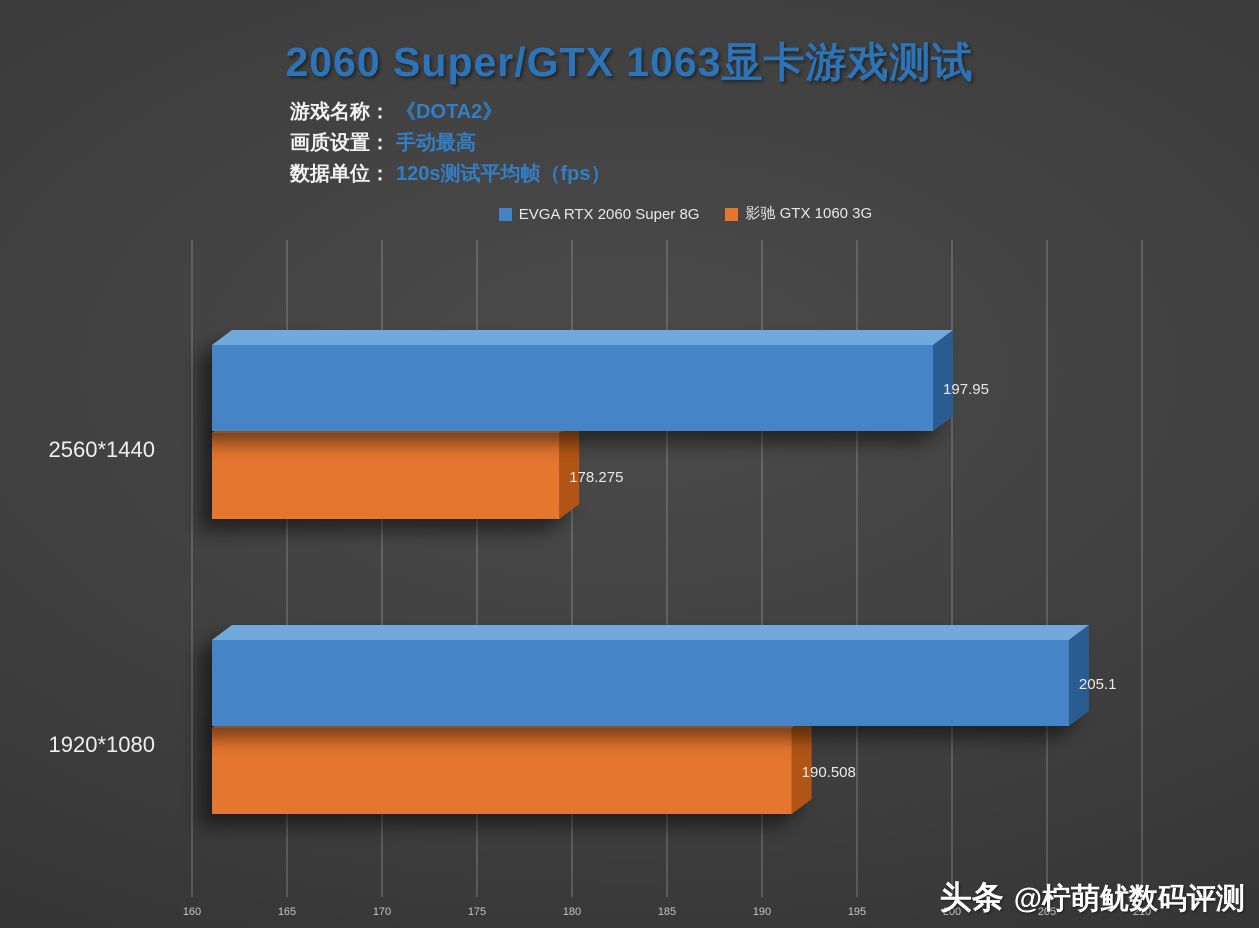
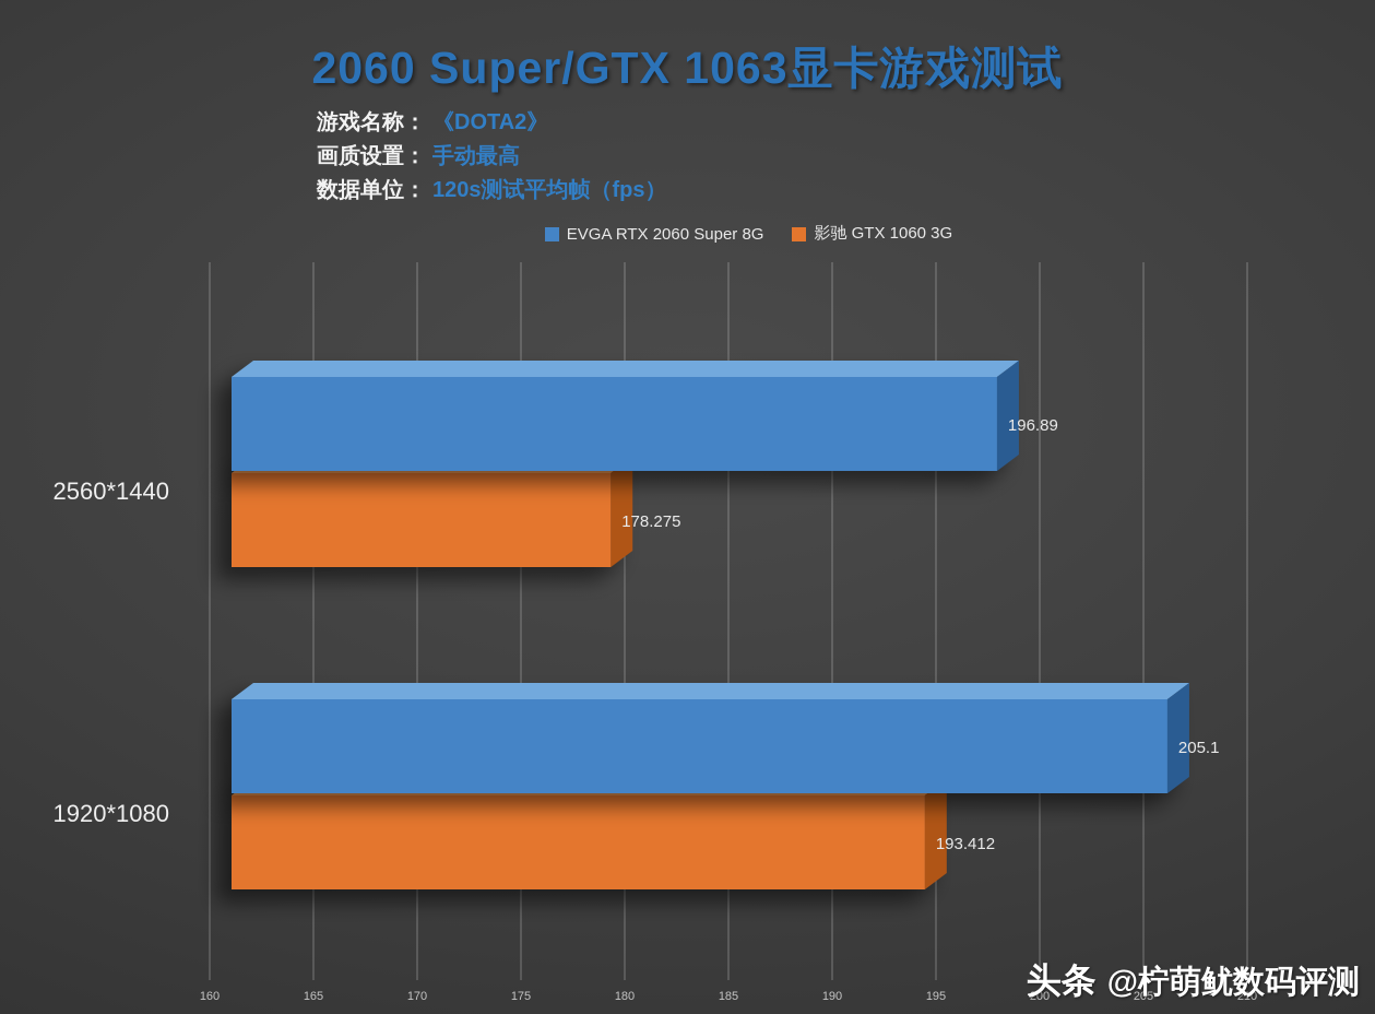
EVGA RTX 2060 Super 8G/2560*1440: 197.95 -> 196.89
影驰 GTX 1060 3G/1920*1080: 190.508 -> 193.412
